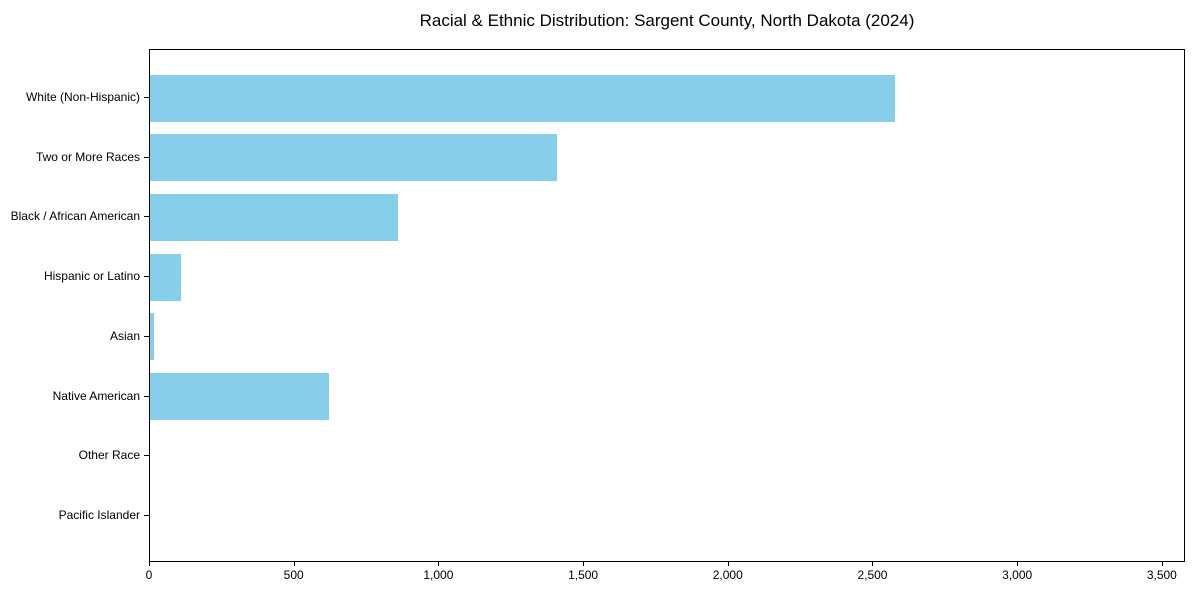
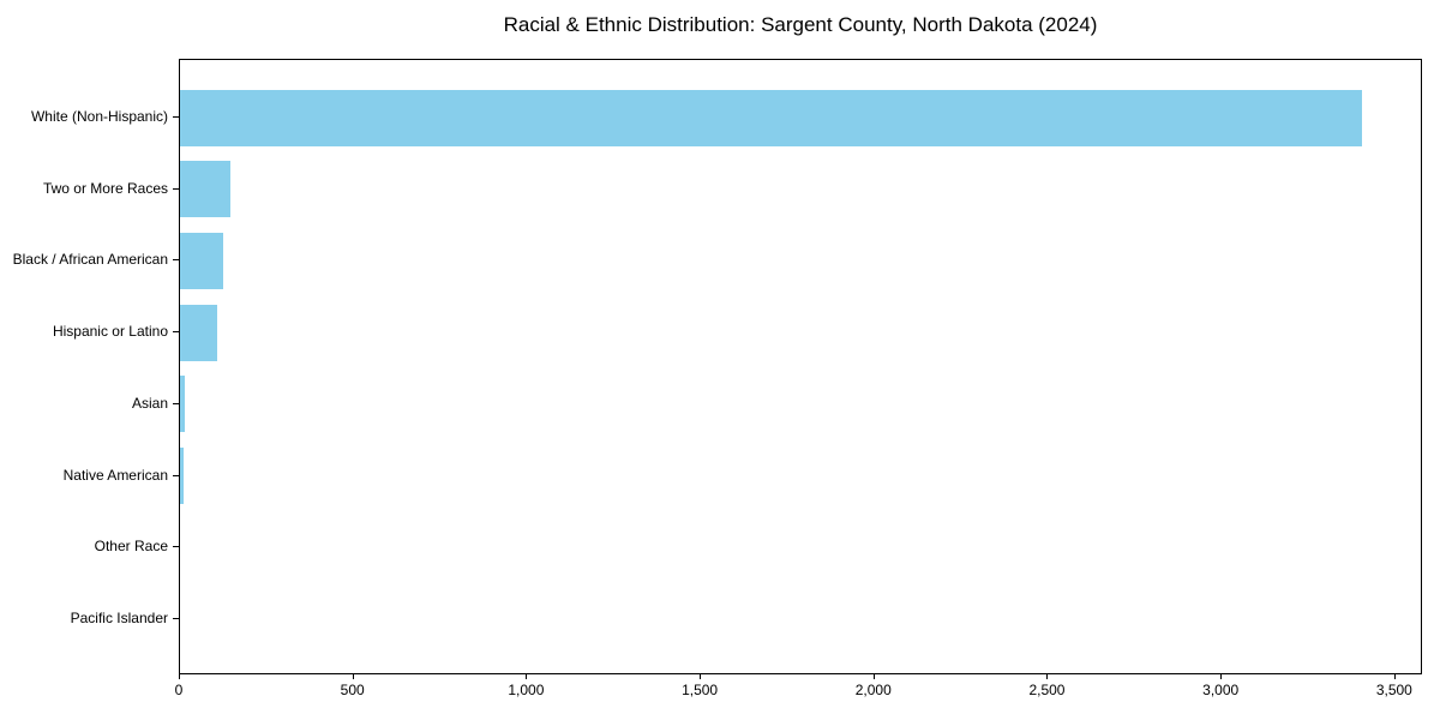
White (Non-Hispanic): 2580 -> 3410
Two or More Races: 1410 -> 140
Black / African American: 860 -> 120
Native American: 620 -> 10
